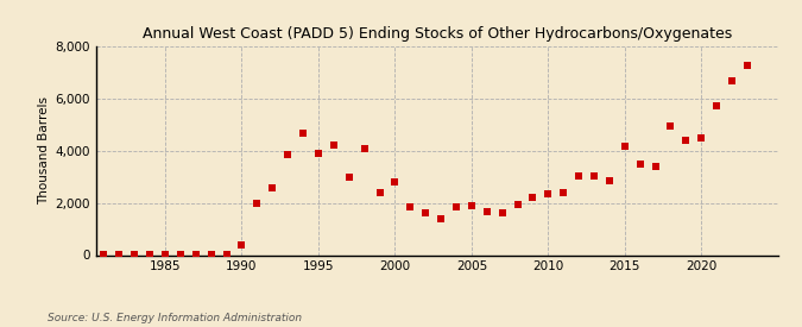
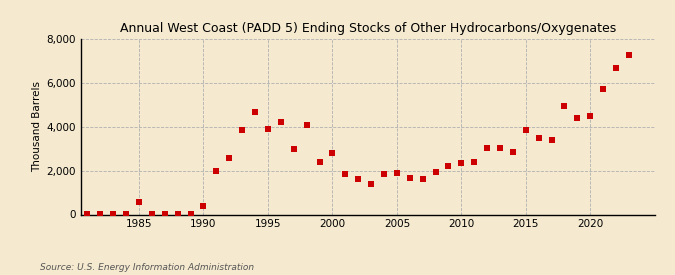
1985: 20 -> 550
2015: 4,180 -> 3,850
